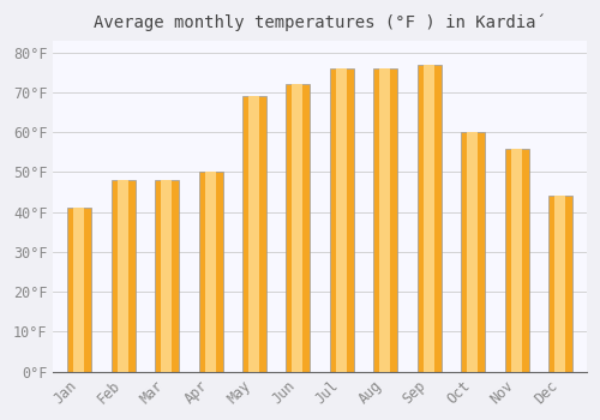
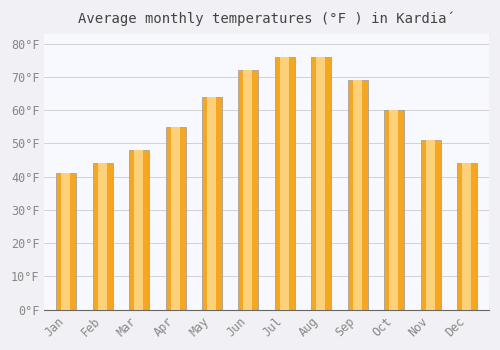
Feb: 48°F -> 44°F
Apr: 50°F -> 55°F
May: 69°F -> 64°F
Sep: 77°F -> 69°F
Nov: 56°F -> 51°F
